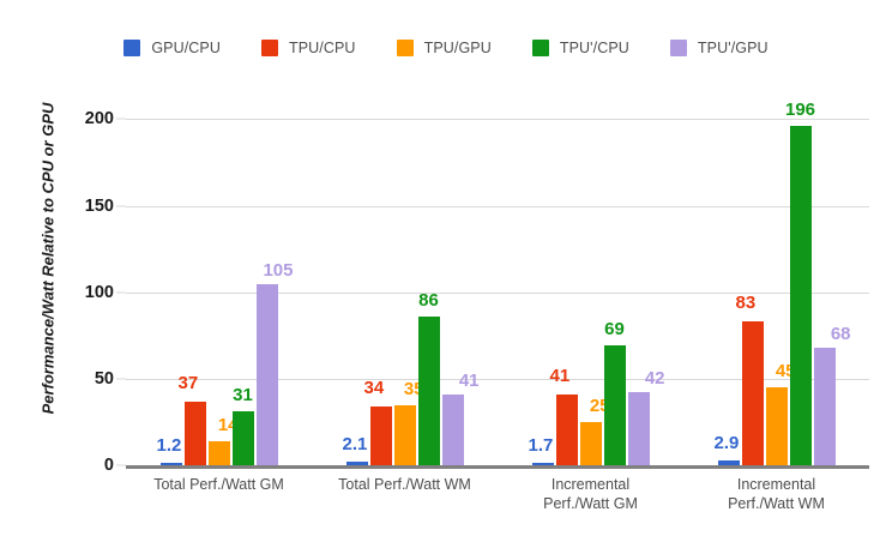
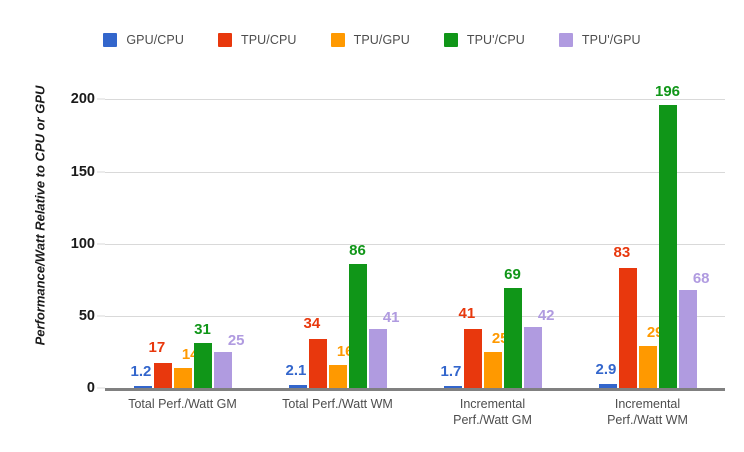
TPU/CPU/Total Perf./Watt GM: 37 -> 17
TPU'/GPU/Total Perf./Watt GM: 105 -> 25
TPU/GPU/Total Perf./Watt WM: 35 -> 16
TPU/GPU/Incremental Perf./Watt WM: 45 -> 29
